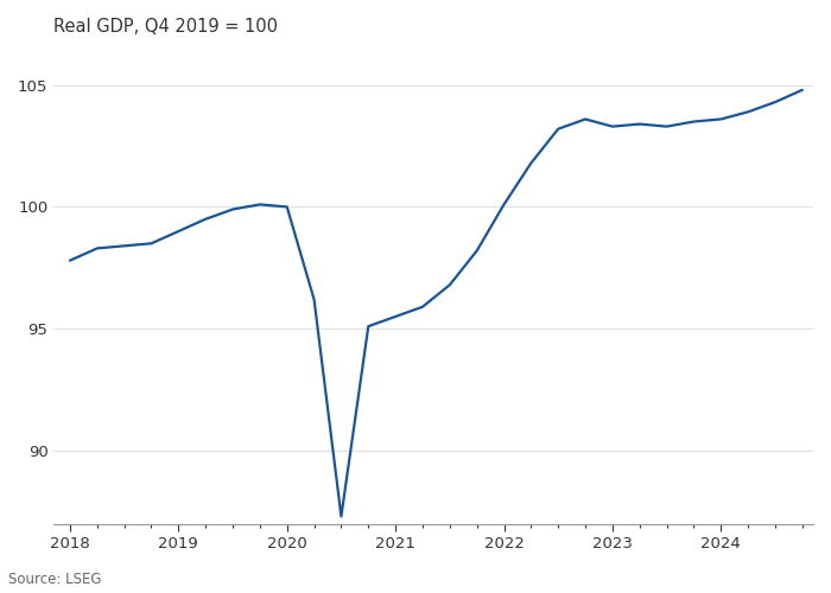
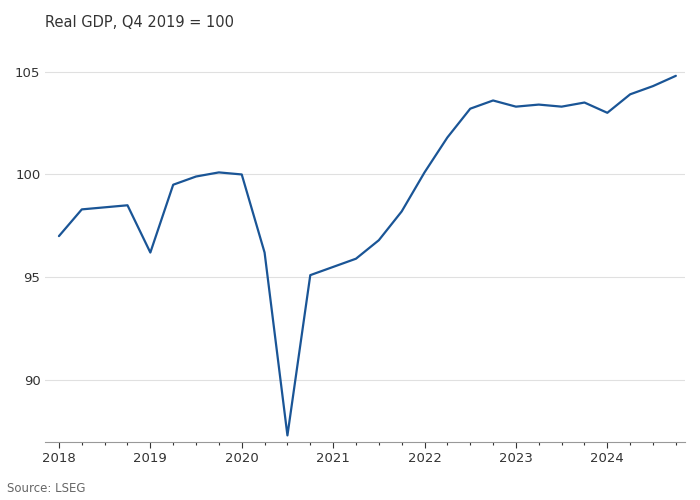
2018: 97.8 -> 97.0
2019: 99.0 -> 96.2
2024: 103.6 -> 103.0
